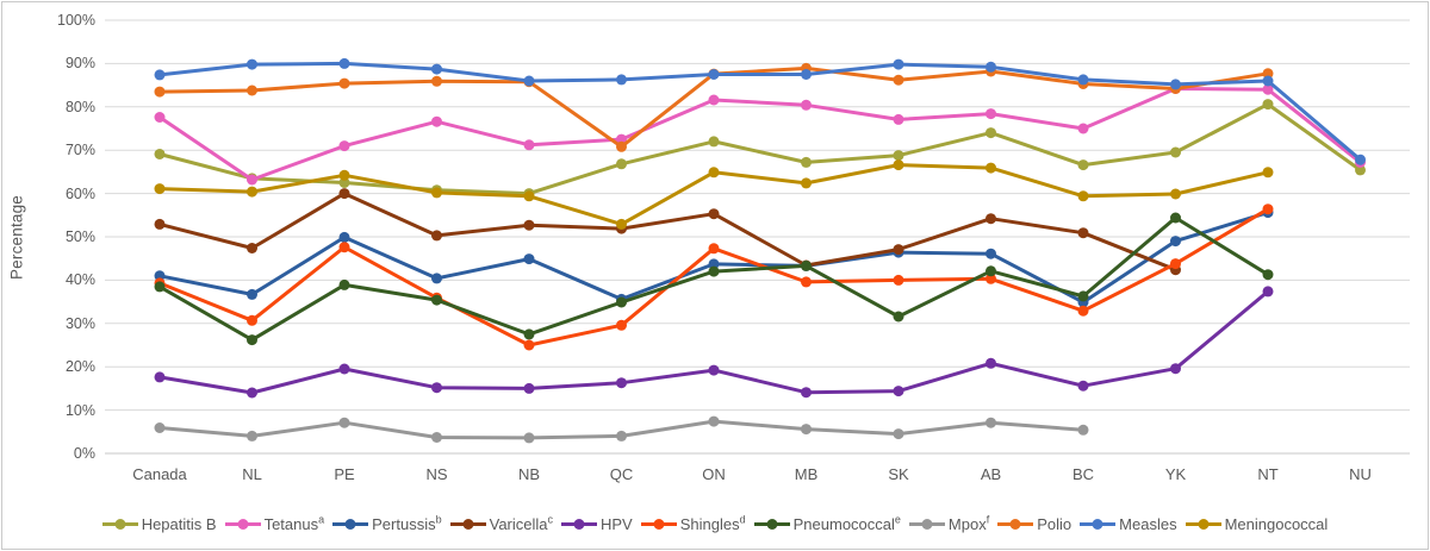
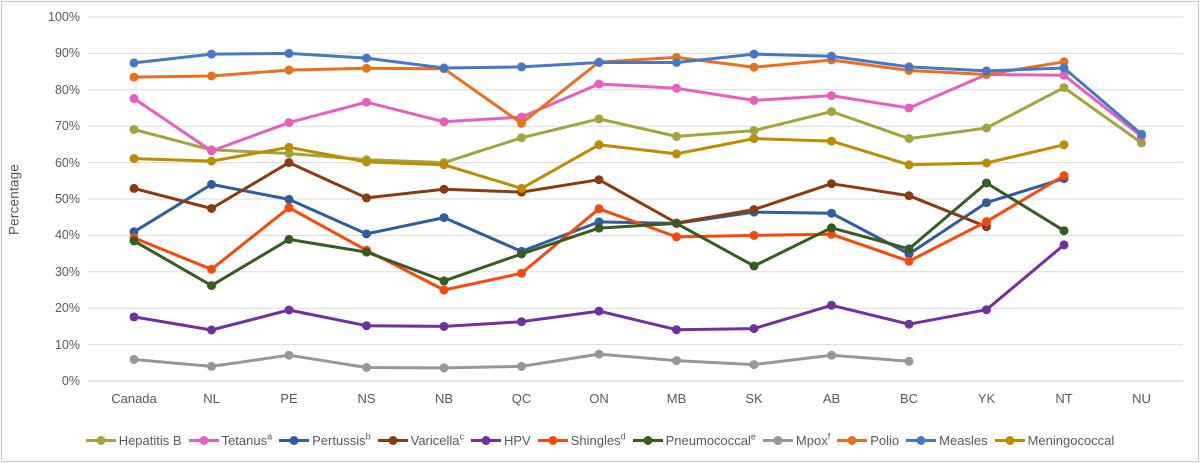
Pertussis/NL: 37% -> 54%
